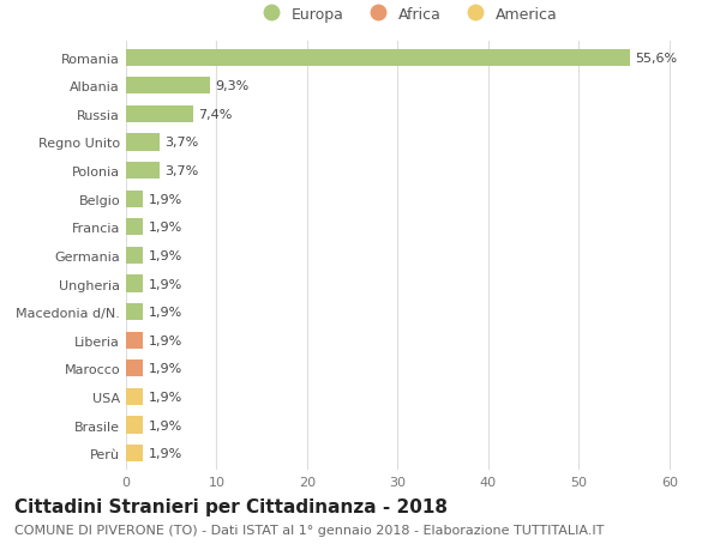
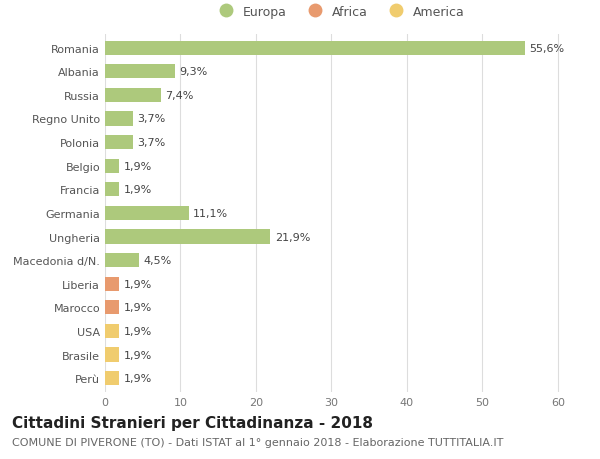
Germania: 1,9% -> 11,1%
Ungheria: 1,9% -> 21,9%
Macedonia d/N.: 1,9% -> 4,5%
